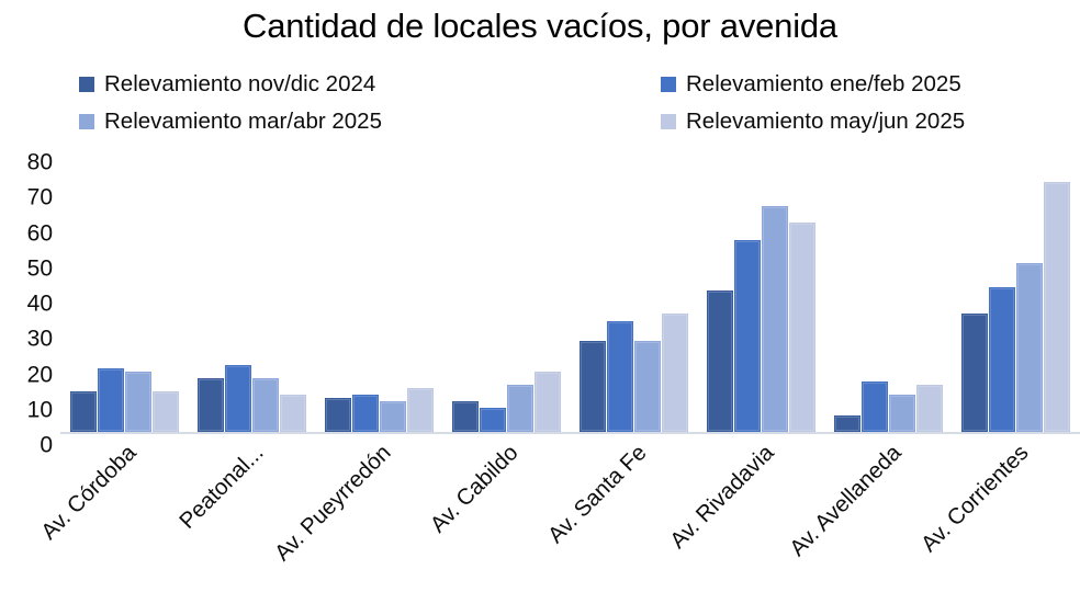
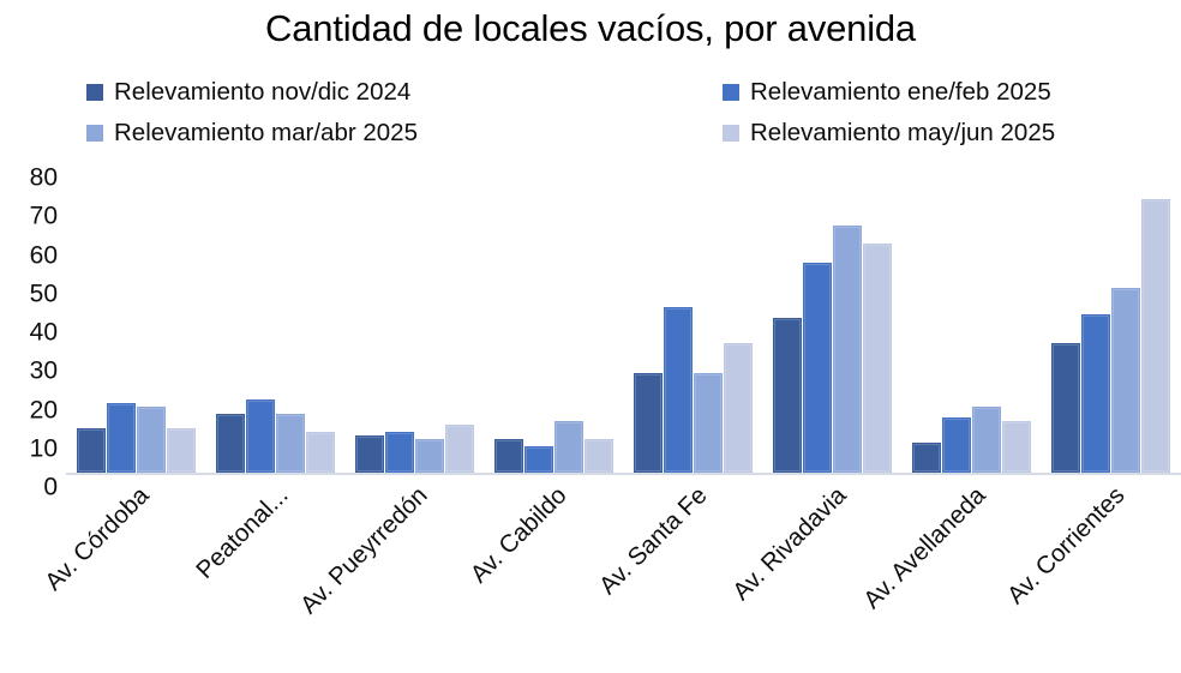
Relevamiento may/jun 2025/Av. Cabildo: 18 -> 9
Relevamiento ene/feb 2025/Av. Santa Fe: 33 -> 45
Relevamiento nov/dic 2024/Av. Avellaneda: 5 -> 8
Relevamiento mar/abr 2025/Av. Avellaneda: 11 -> 18
